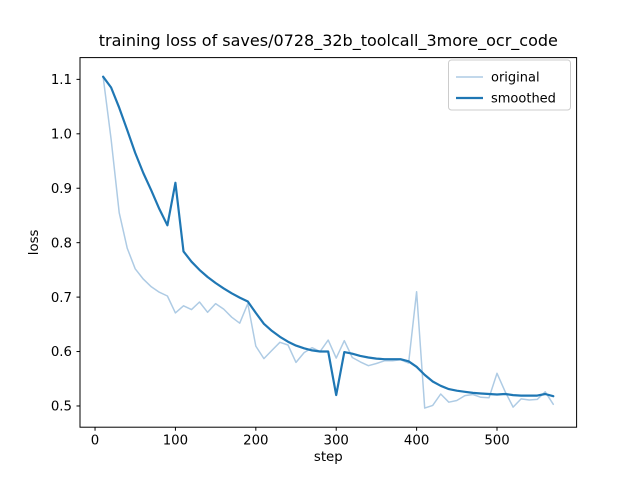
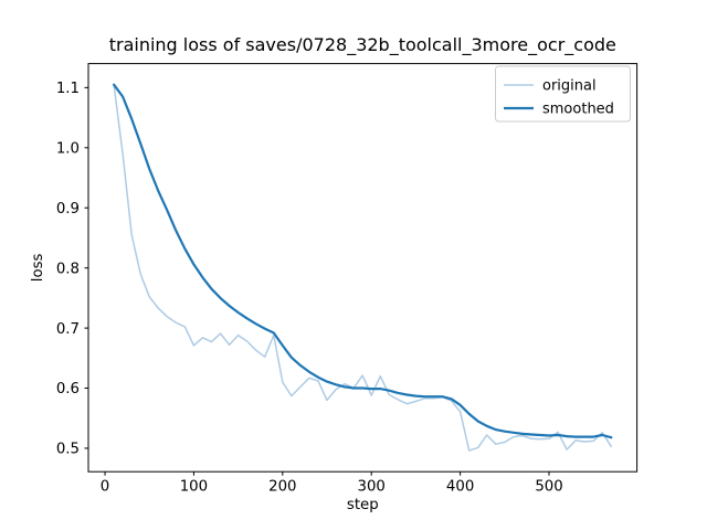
smoothed/100: 0.91 -> 0.81
smoothed/300: 0.52 -> 0.60
original/400: 0.71 -> 0.56
original/500: 0.56 -> 0.52
